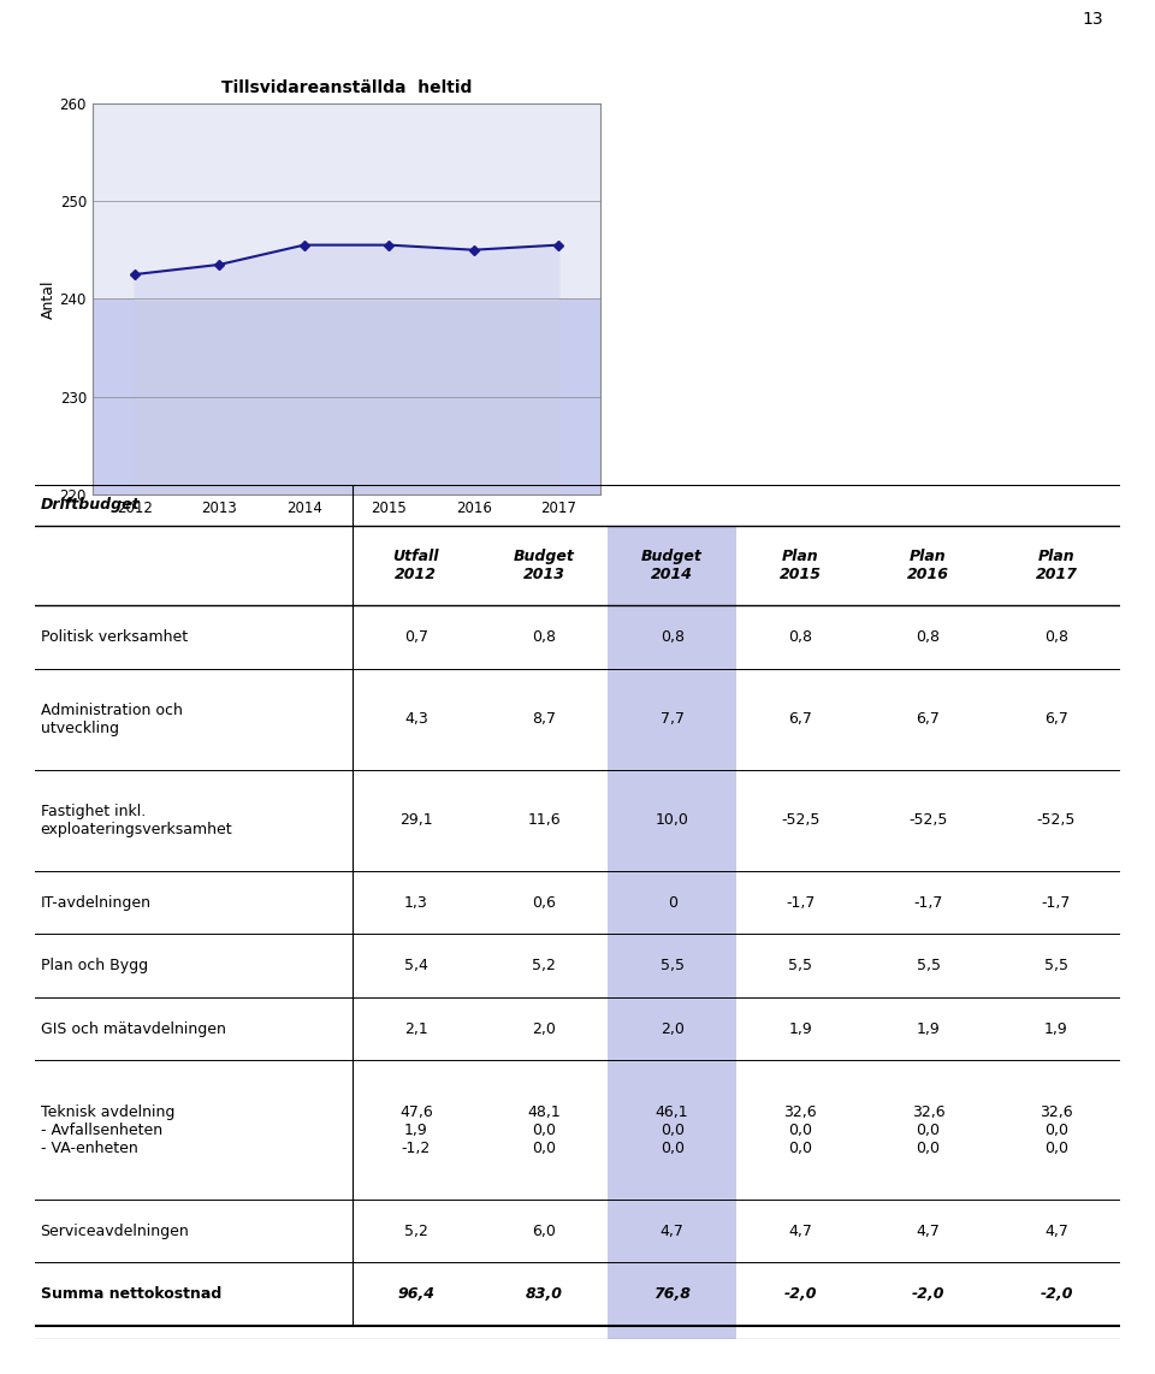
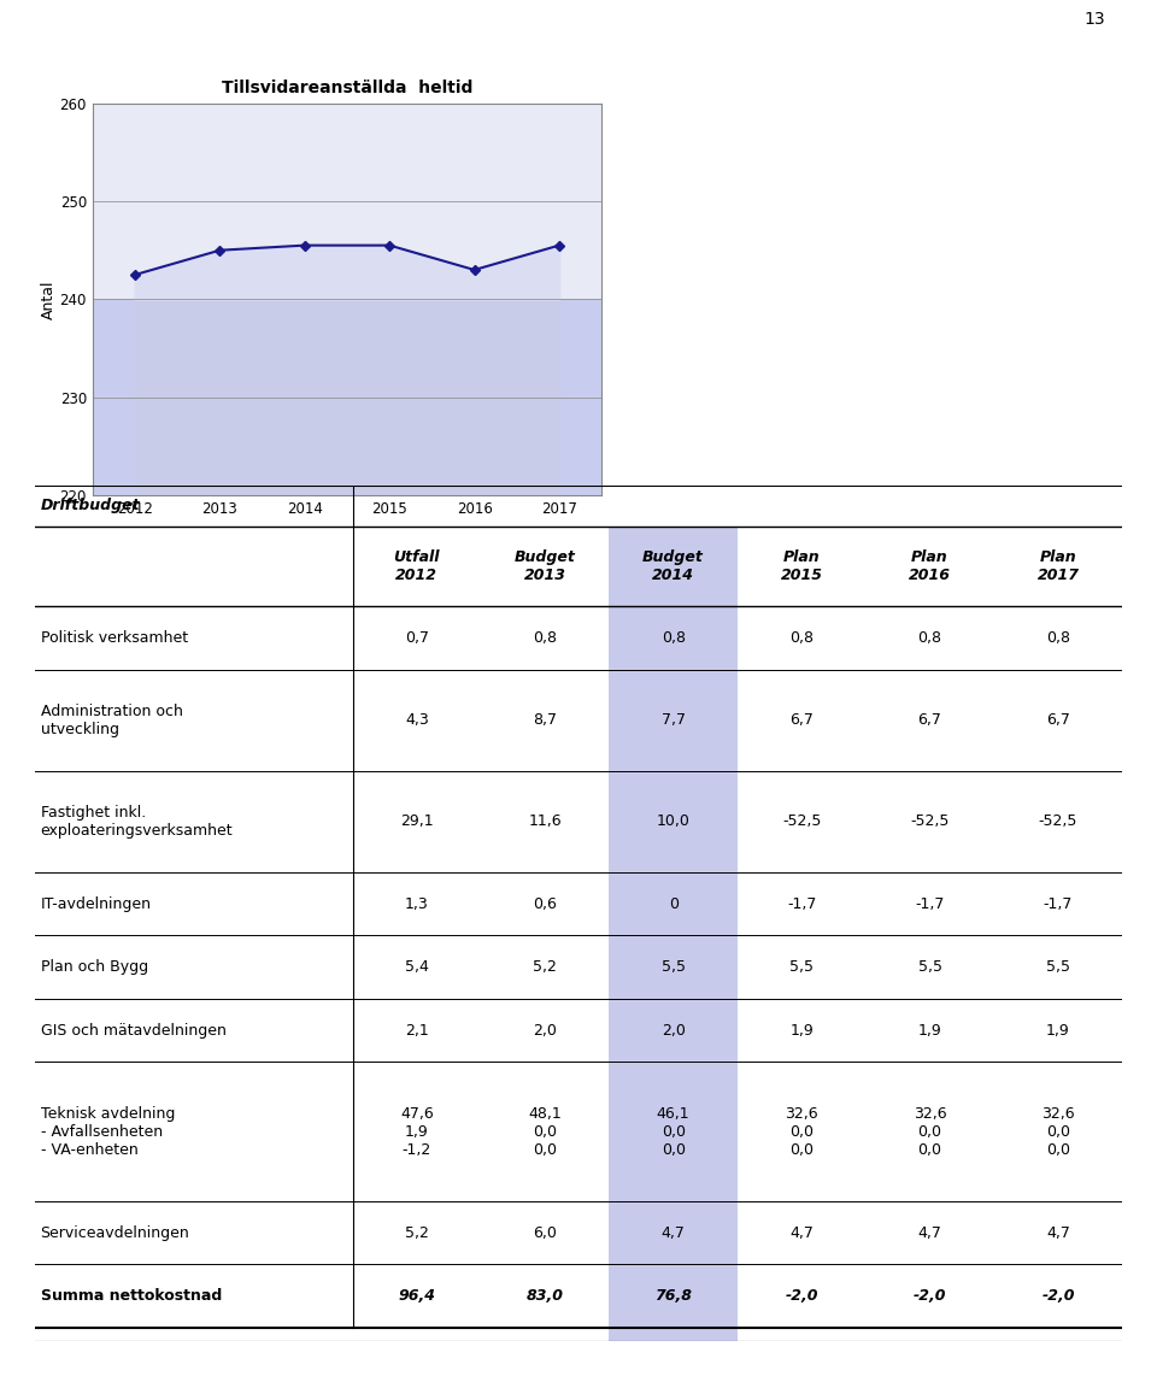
2013: 243.5 -> 245.0
2016: 245.0 -> 243.0
